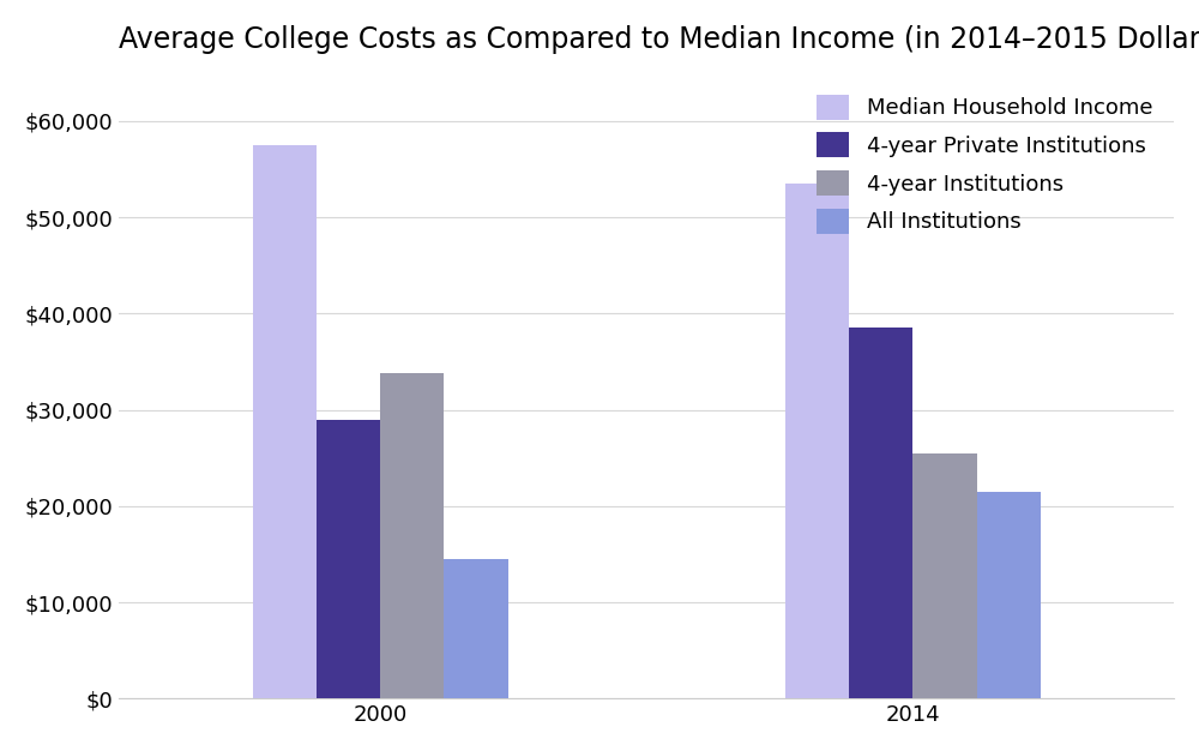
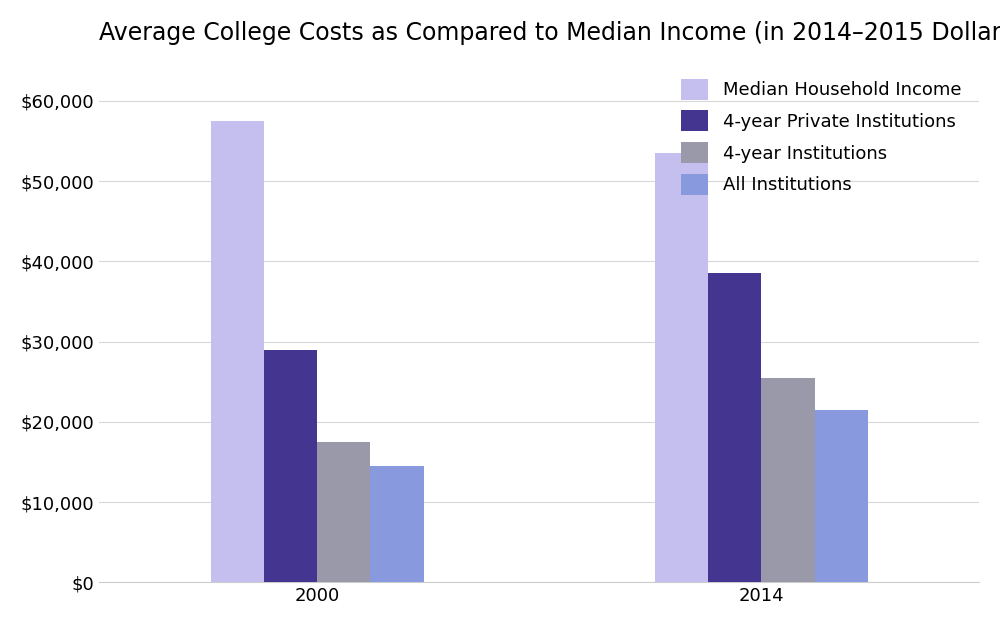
4-year Institutions/2000: $33,800 -> $17,500
